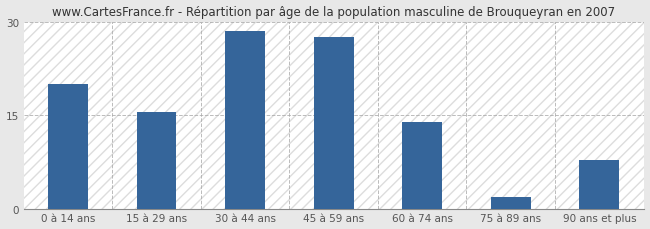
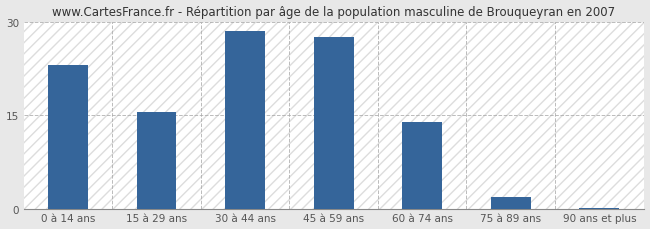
0 à 14 ans: 20.0 -> 23.0
90 ans et plus: 7.8 -> 0.2
